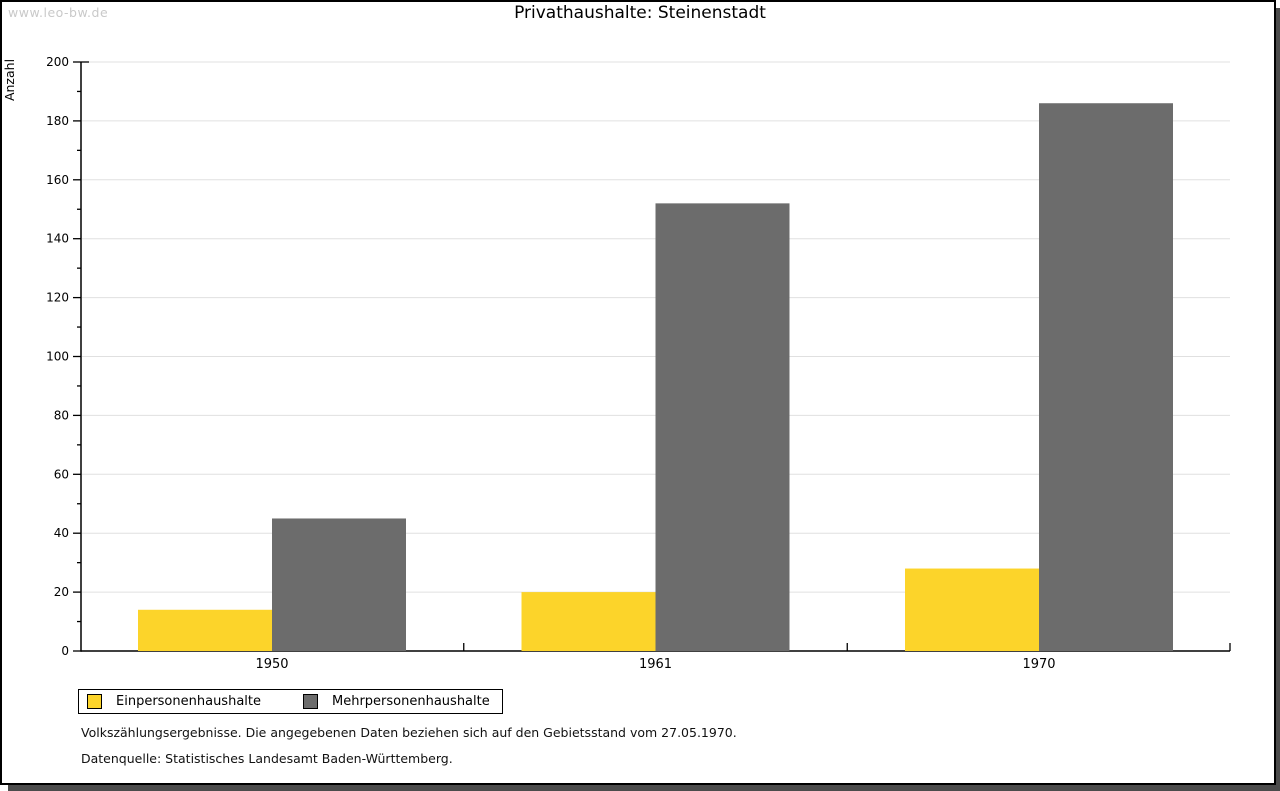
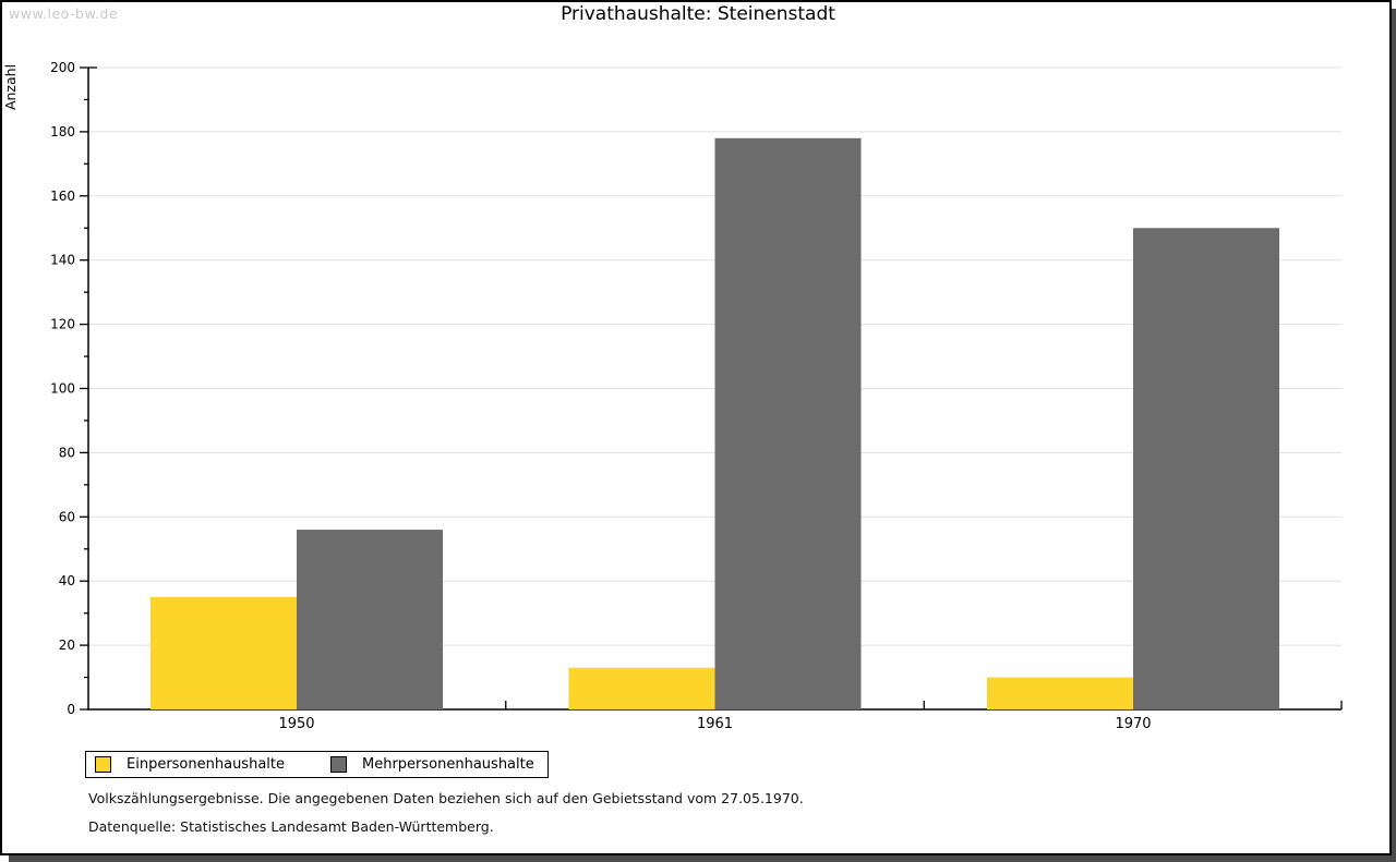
Einpersonenhaushalte/1950: 14 -> 35
Mehrpersonenhaushalte/1950: 45 -> 56
Einpersonenhaushalte/1961: 20 -> 13
Mehrpersonenhaushalte/1961: 152 -> 178
Einpersonenhaushalte/1970: 28 -> 10
Mehrpersonenhaushalte/1970: 186 -> 150
